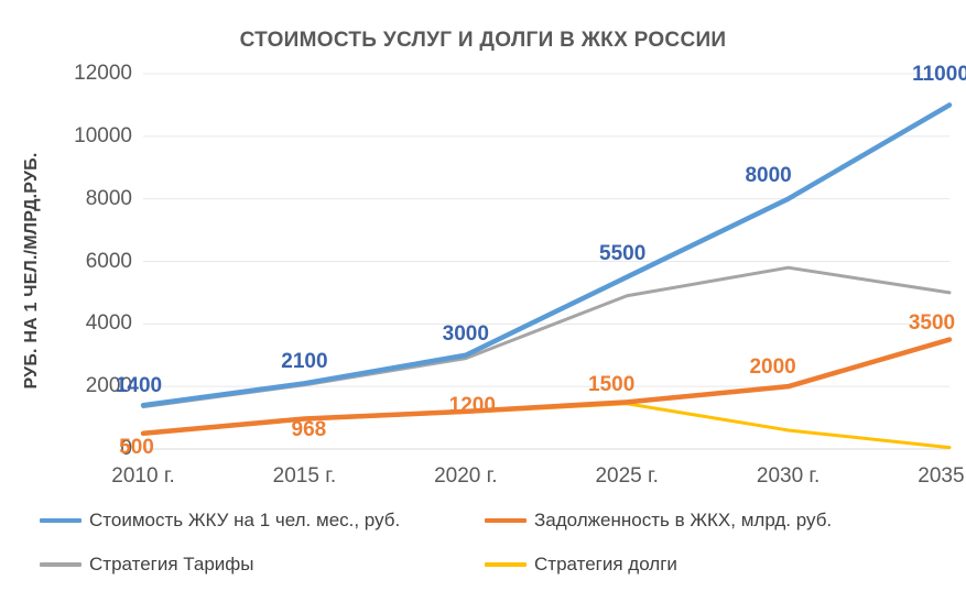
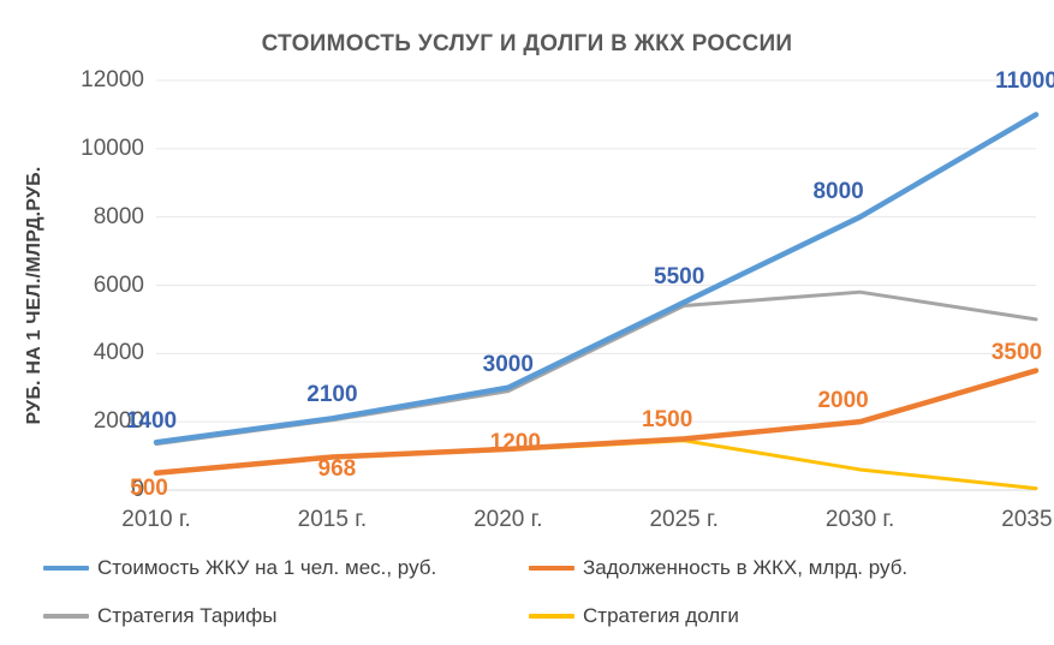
Стратегия Тарифы/2025 г.: 4900 -> 5400
